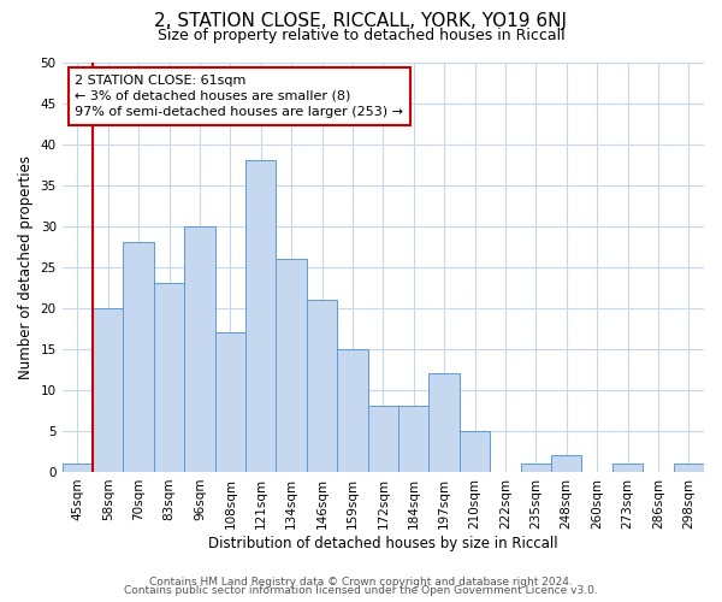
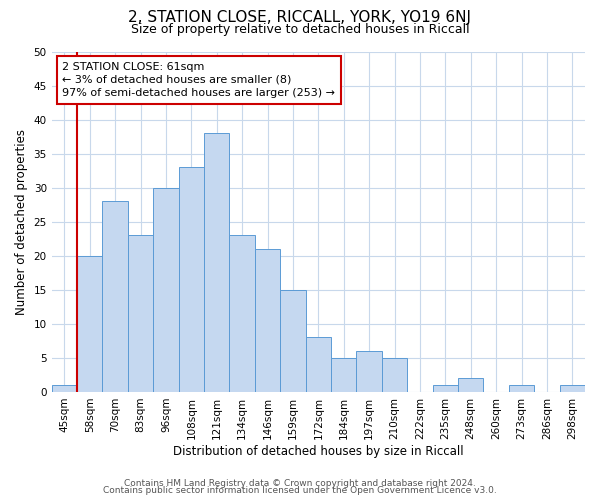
108sqm: 17 -> 33
134sqm: 26 -> 23
184sqm: 8 -> 5
197sqm: 12 -> 6
